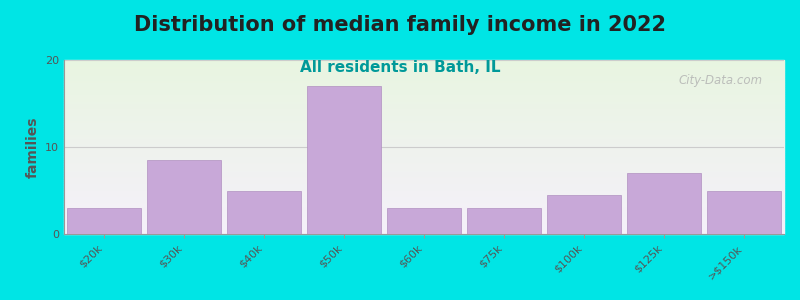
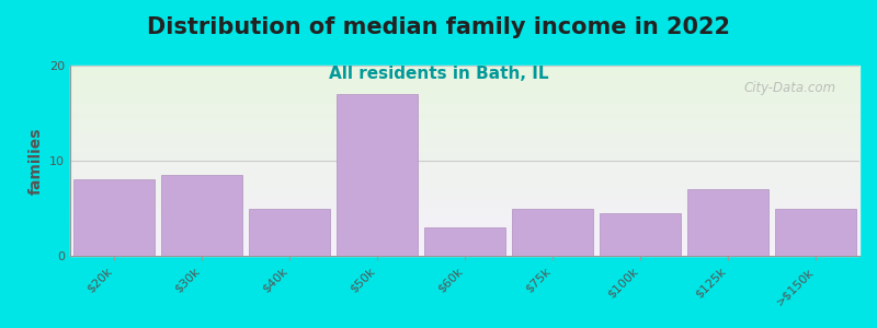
$20k: 3.0 -> 8.0
$75k: 3.0 -> 5.0
